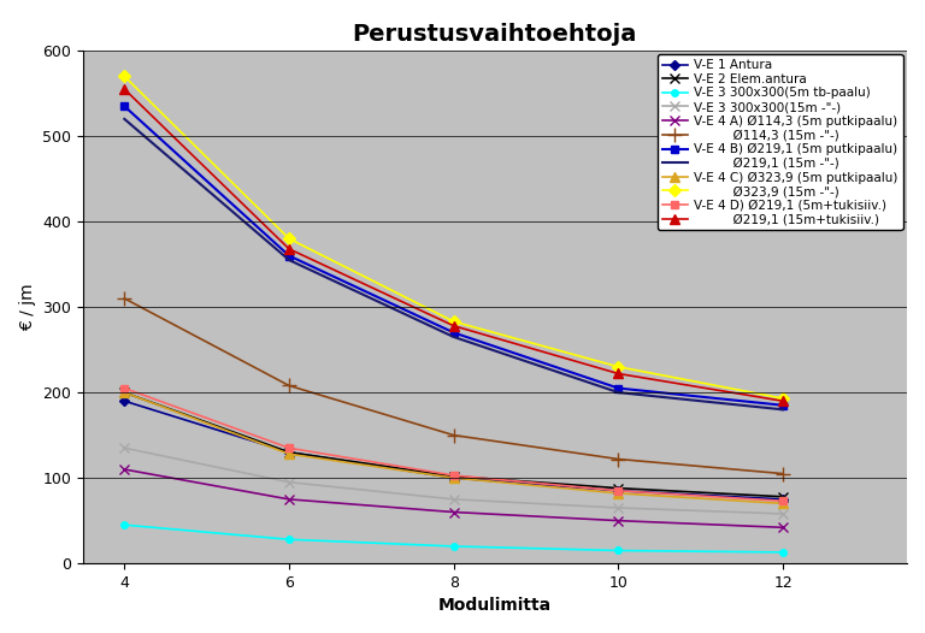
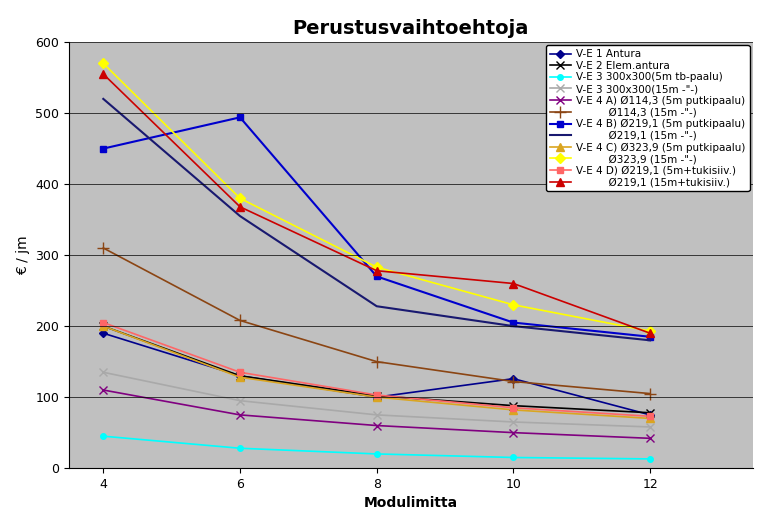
V-E 4 B) Ø219,1 (5m putkipaalu)/4: 535 -> 450
V-E 4 B) Ø219,1 (5m putkipaalu)/6: 360 -> 494
Ø219,1 (15m -"-)/8: 265 -> 228
V-E 1 Antura/10: 85 -> 126
Ø219,1 (15m+tukisiiv.)/10: 222 -> 260
